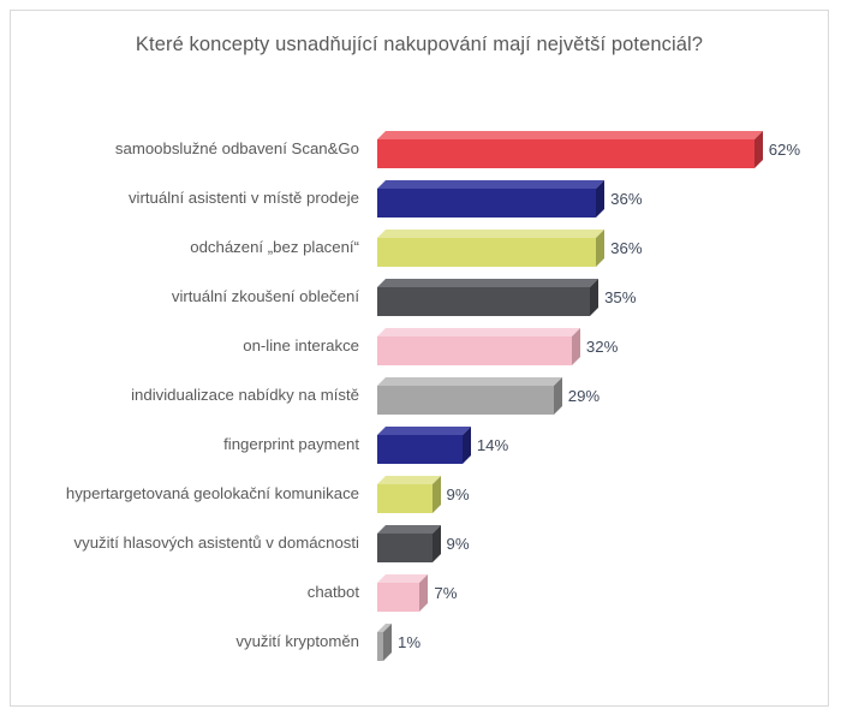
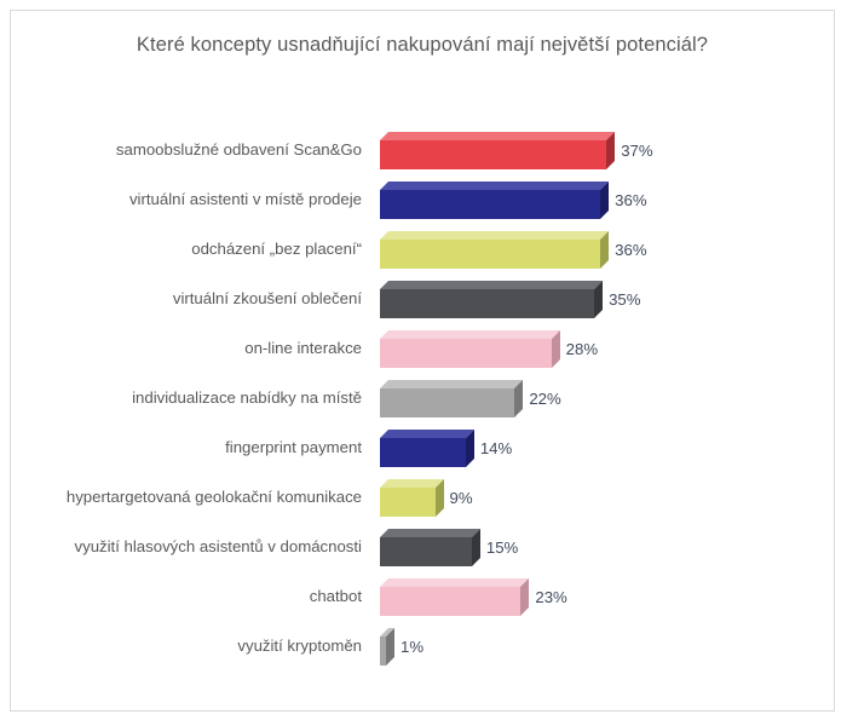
samoobslužné odbavení Scan&Go: 62% -> 37%
on-line interakce: 32% -> 28%
individualizace nabídky na místě: 29% -> 22%
využití hlasových asistentů v domácnosti: 9% -> 15%
chatbot: 7% -> 23%
